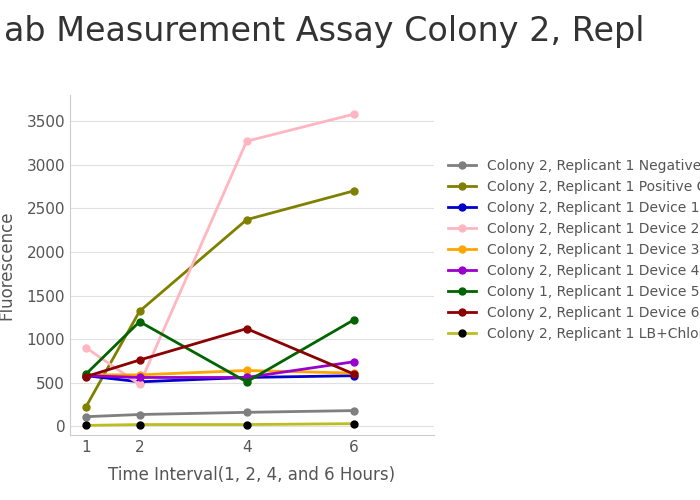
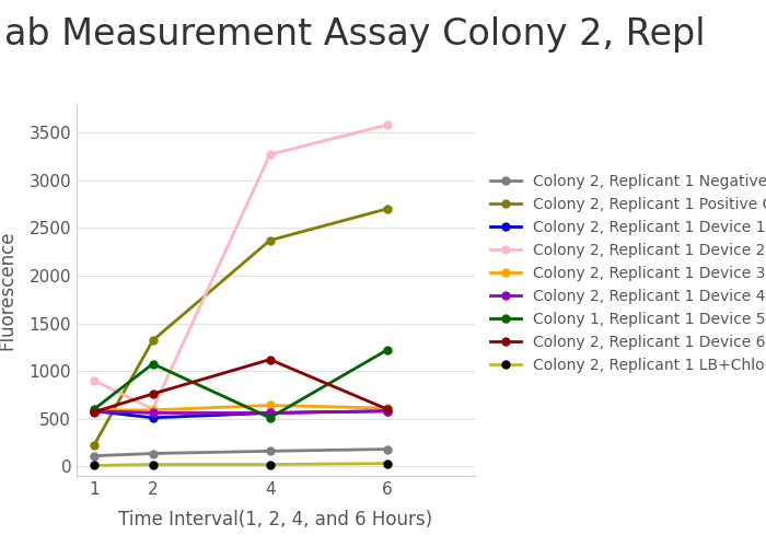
Colony 2, Replicant 1 Device 2/2: 480 -> 600
Colony 1, Replicant 1 Device 5/2: 1200 -> 1080
Colony 2, Replicant 1 Device 4/6: 740 -> 580
